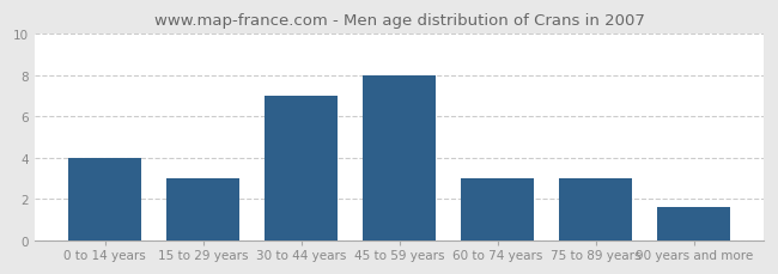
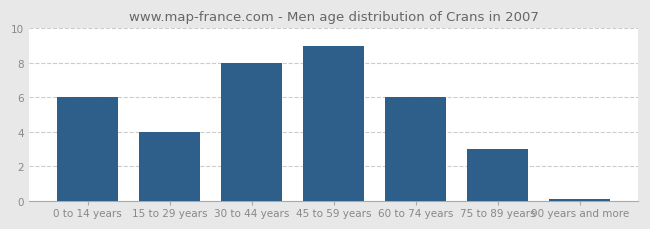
0 to 14 years: 4.0 -> 6.0
15 to 29 years: 3.0 -> 4.0
30 to 44 years: 7.0 -> 8.0
45 to 59 years: 8.0 -> 9.0
60 to 74 years: 3.0 -> 6.0
90 years and more: 1.6 -> 0.1
